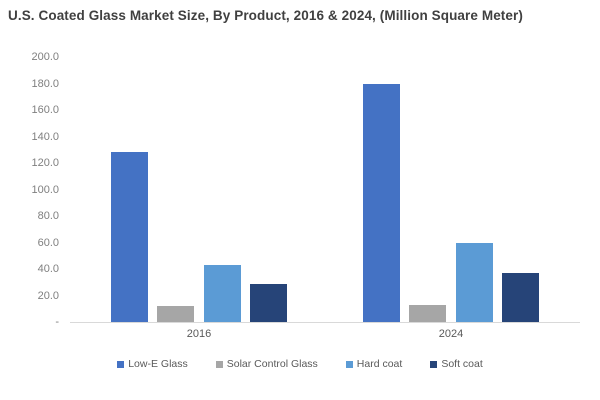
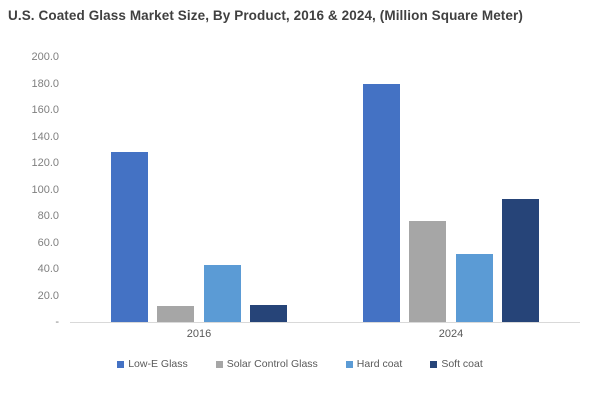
Soft coat/2016: 29 -> 13
Solar Control Glass/2024: 13 -> 76
Hard coat/2024: 60 -> 51
Soft coat/2024: 37 -> 93
